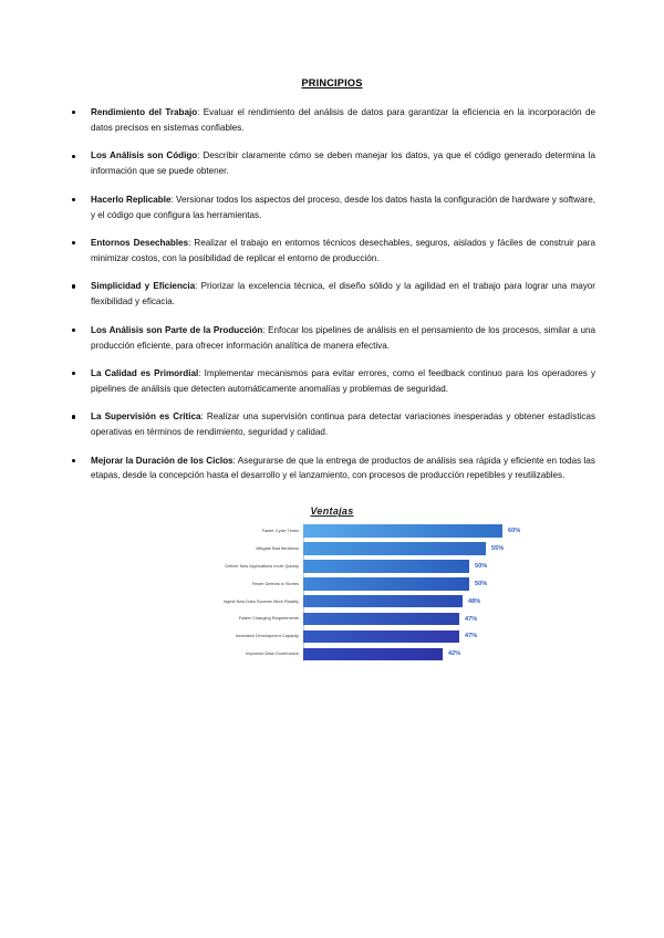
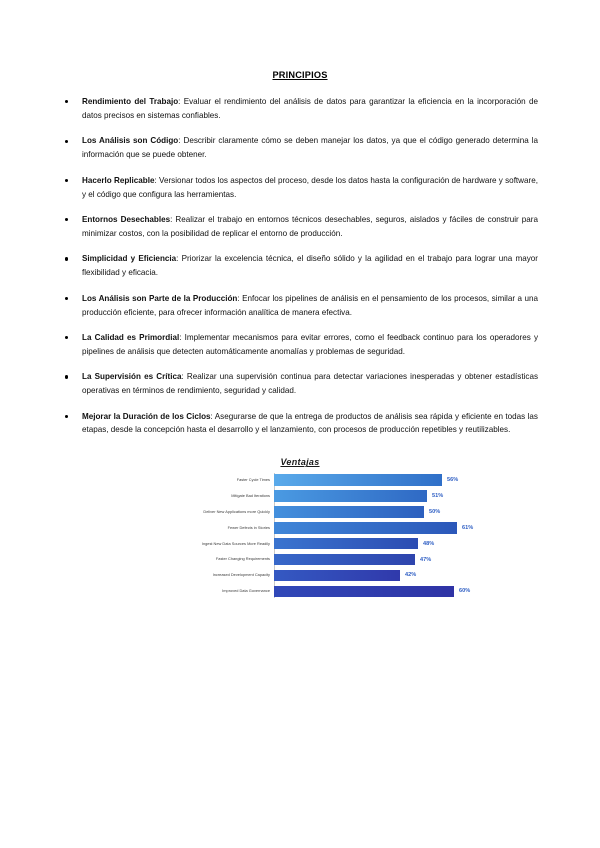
Faster Cycle Times: 60% -> 56%
Mitigate Bad Iterations: 55% -> 51%
Fewer Defects in Stories: 50% -> 61%
Increased Development Capacity: 47% -> 42%
Improved Data Governance: 42% -> 60%
